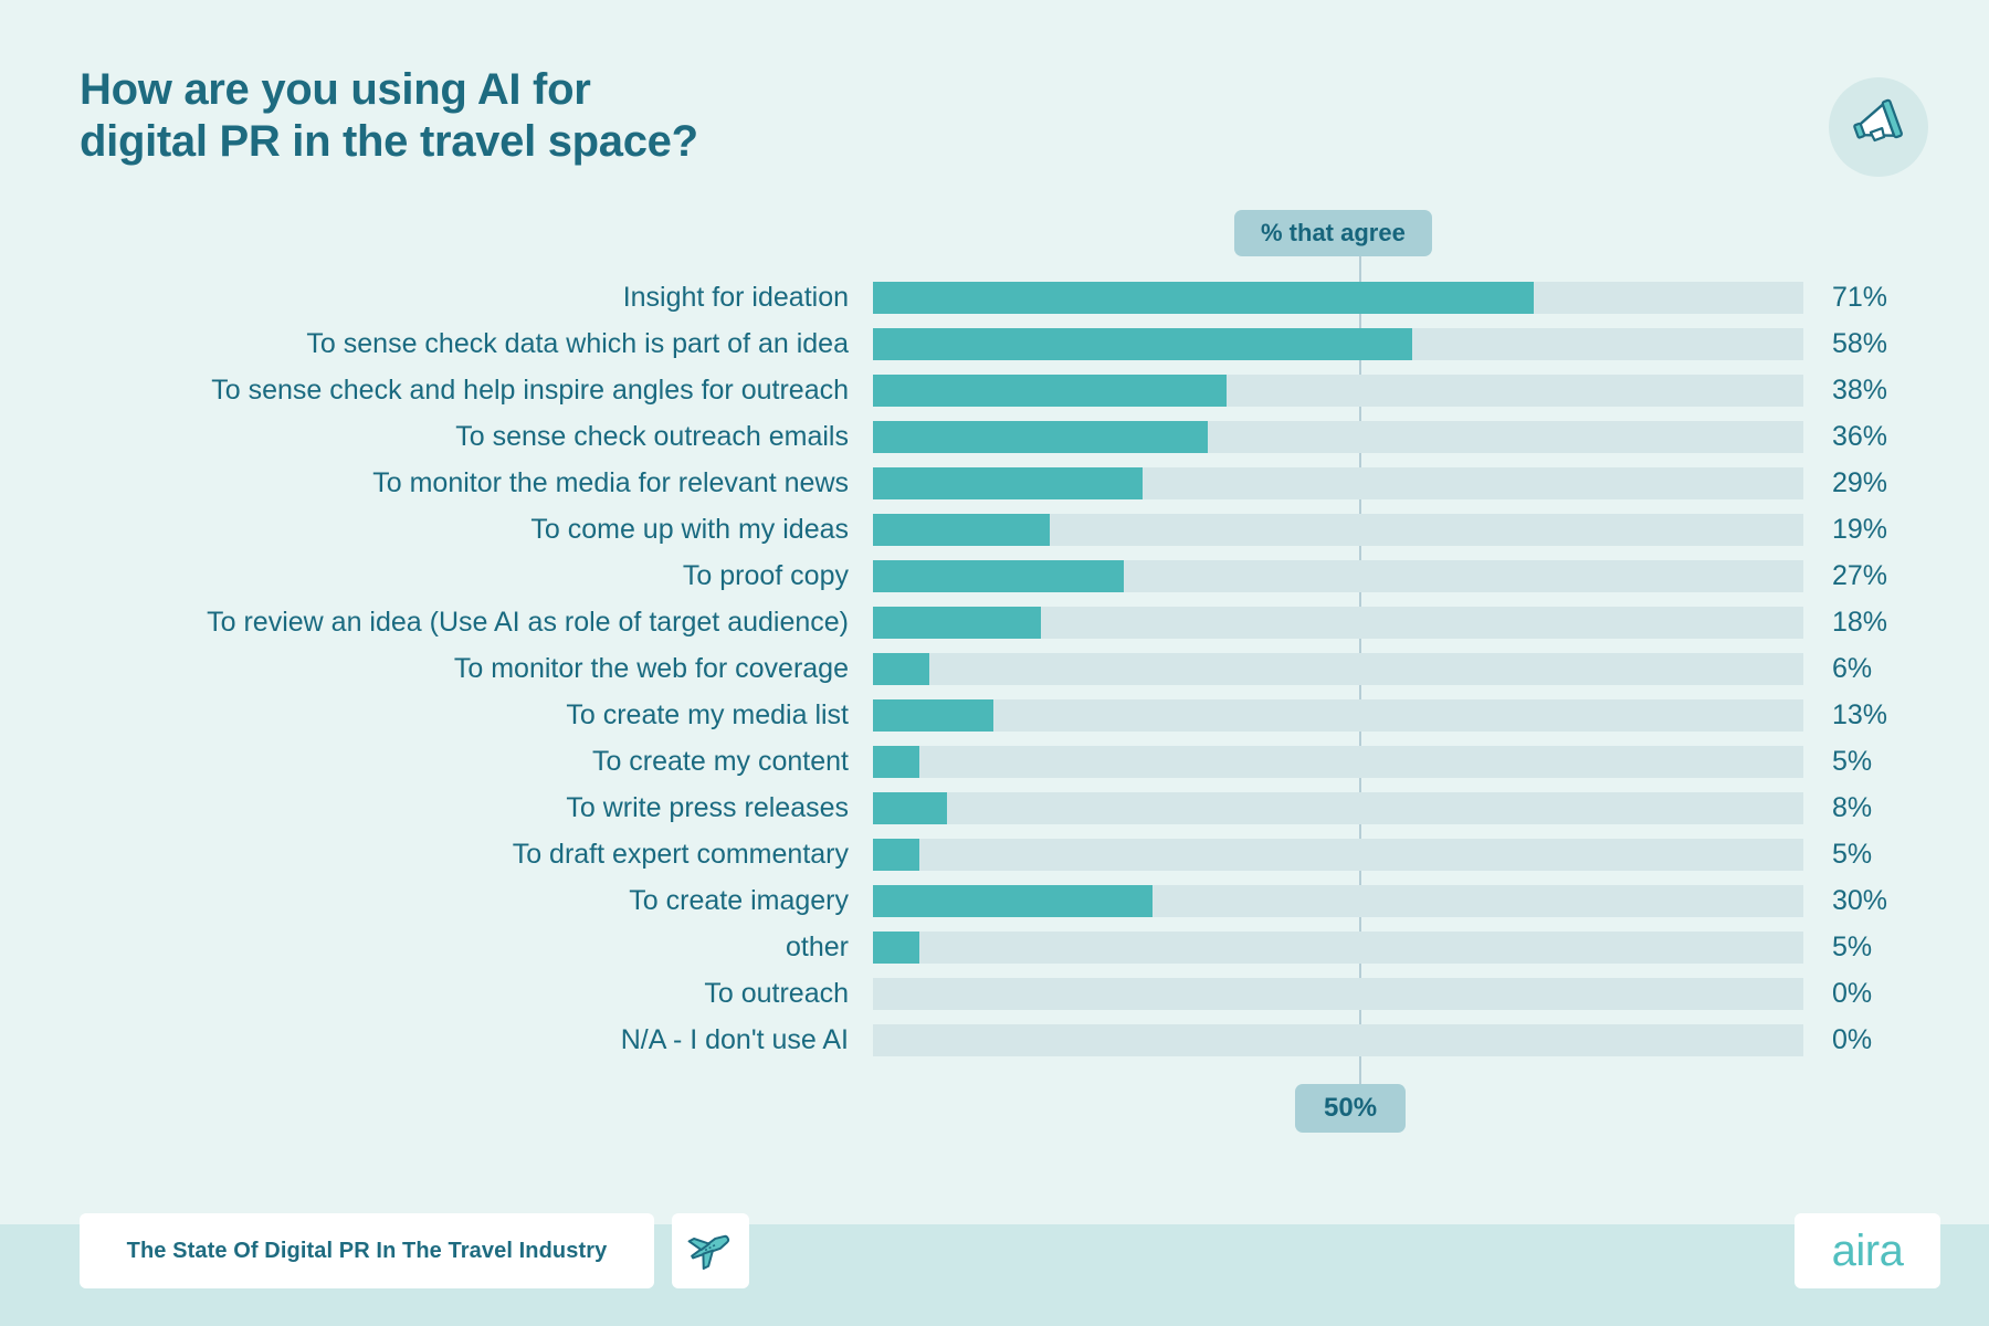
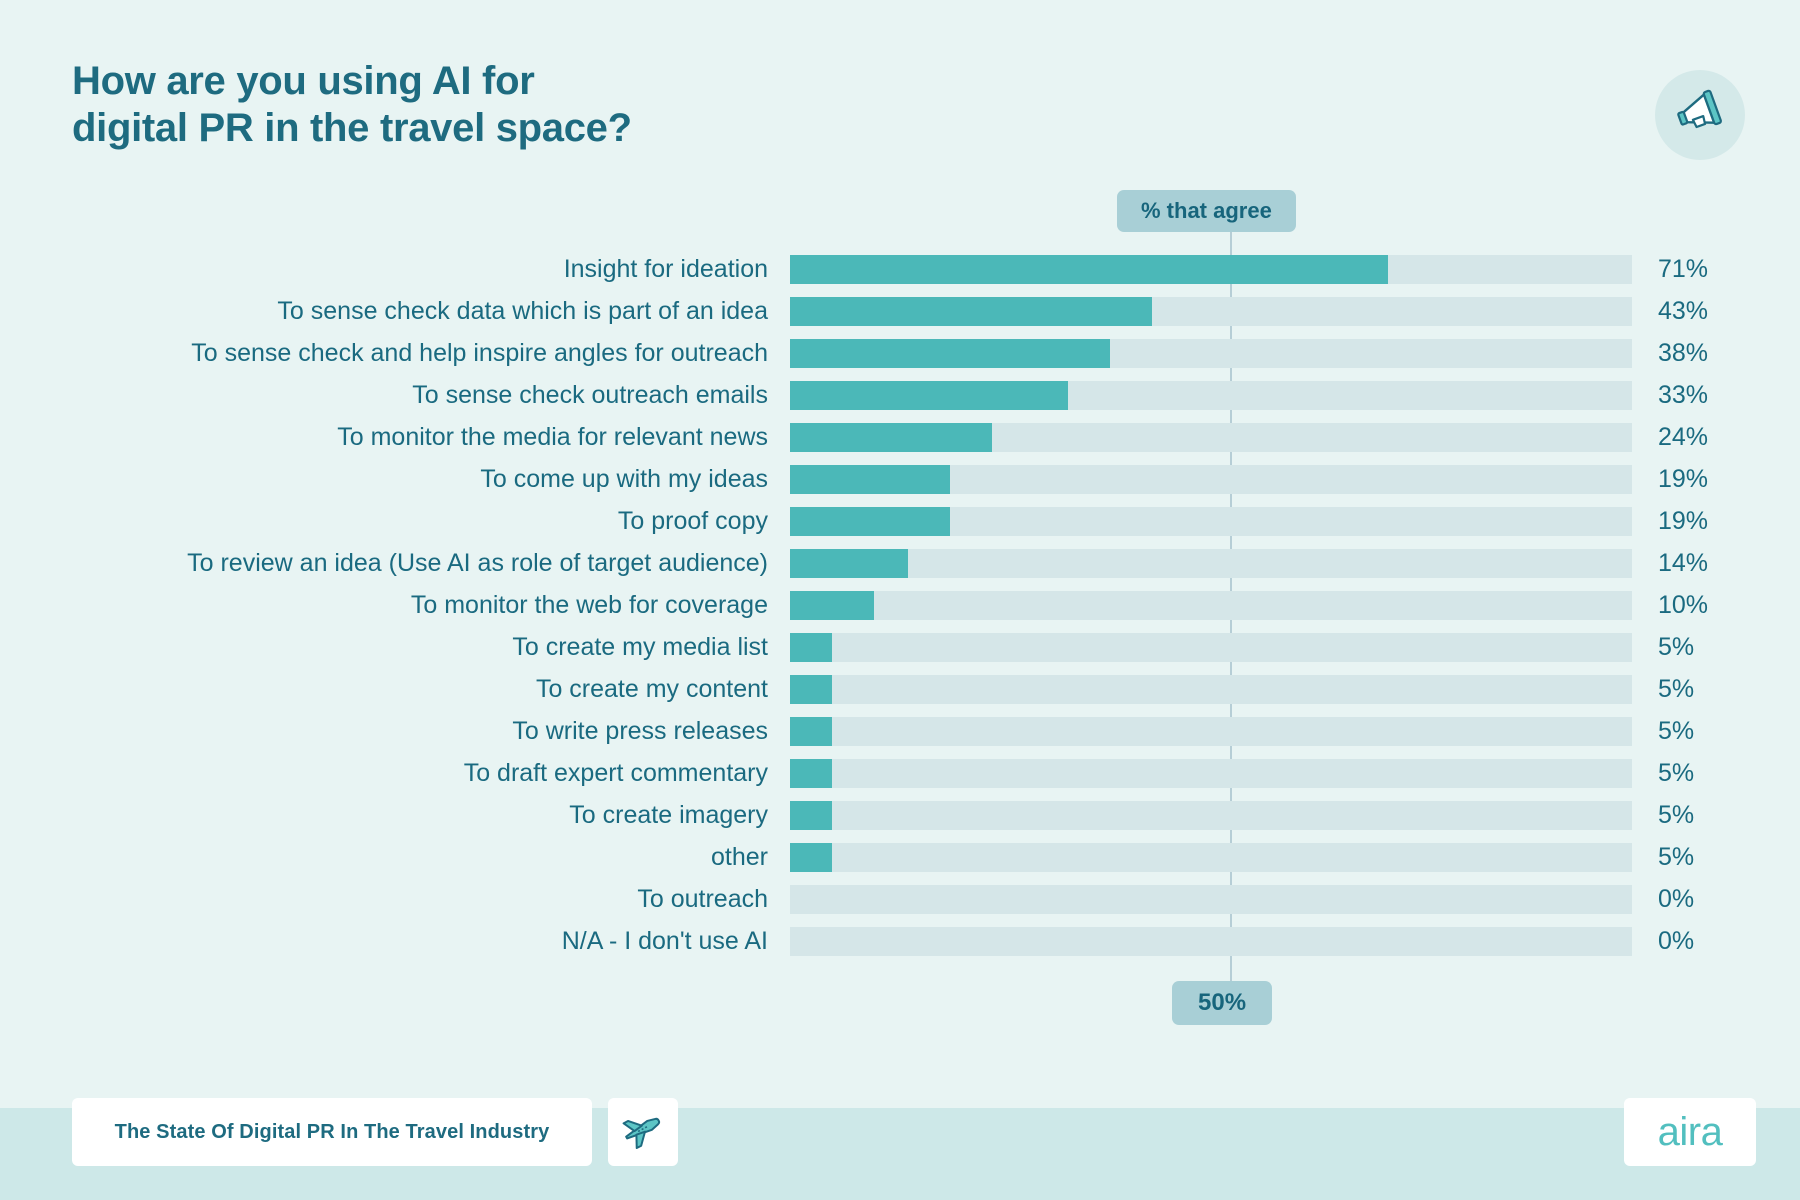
To sense check data which is part of an idea: 58% -> 43%
To sense check outreach emails: 36% -> 33%
To monitor the media for relevant news: 29% -> 24%
To proof copy: 27% -> 19%
To review an idea (Use AI as role of target audience): 18% -> 14%
To monitor the web for coverage: 6% -> 10%
To create my media list: 13% -> 5%
To write press releases: 8% -> 5%
To create imagery: 30% -> 5%
